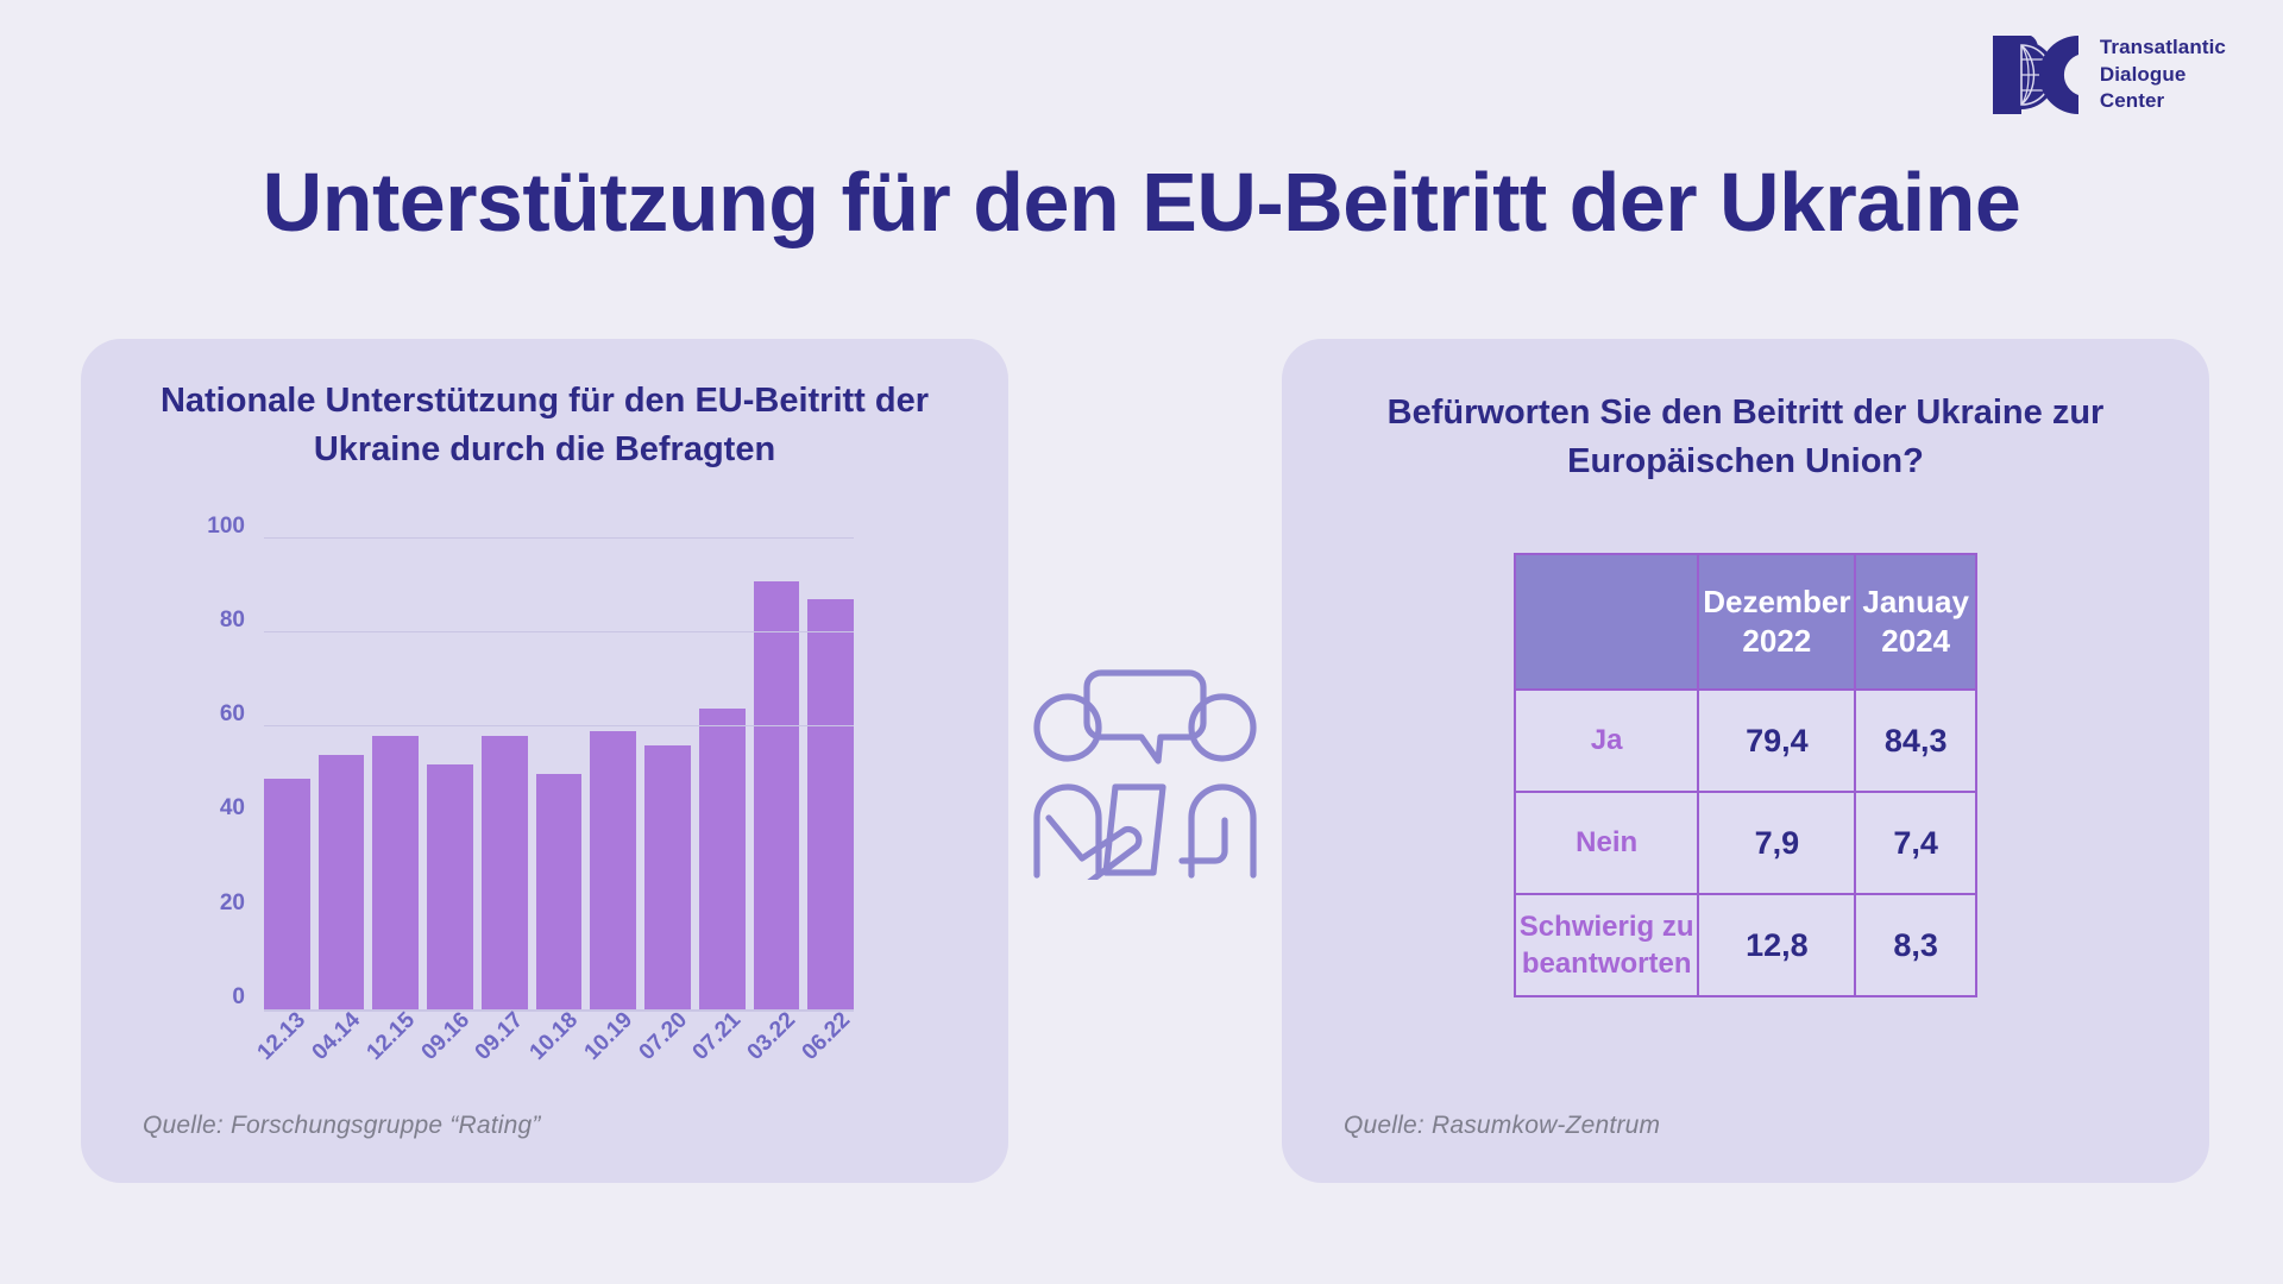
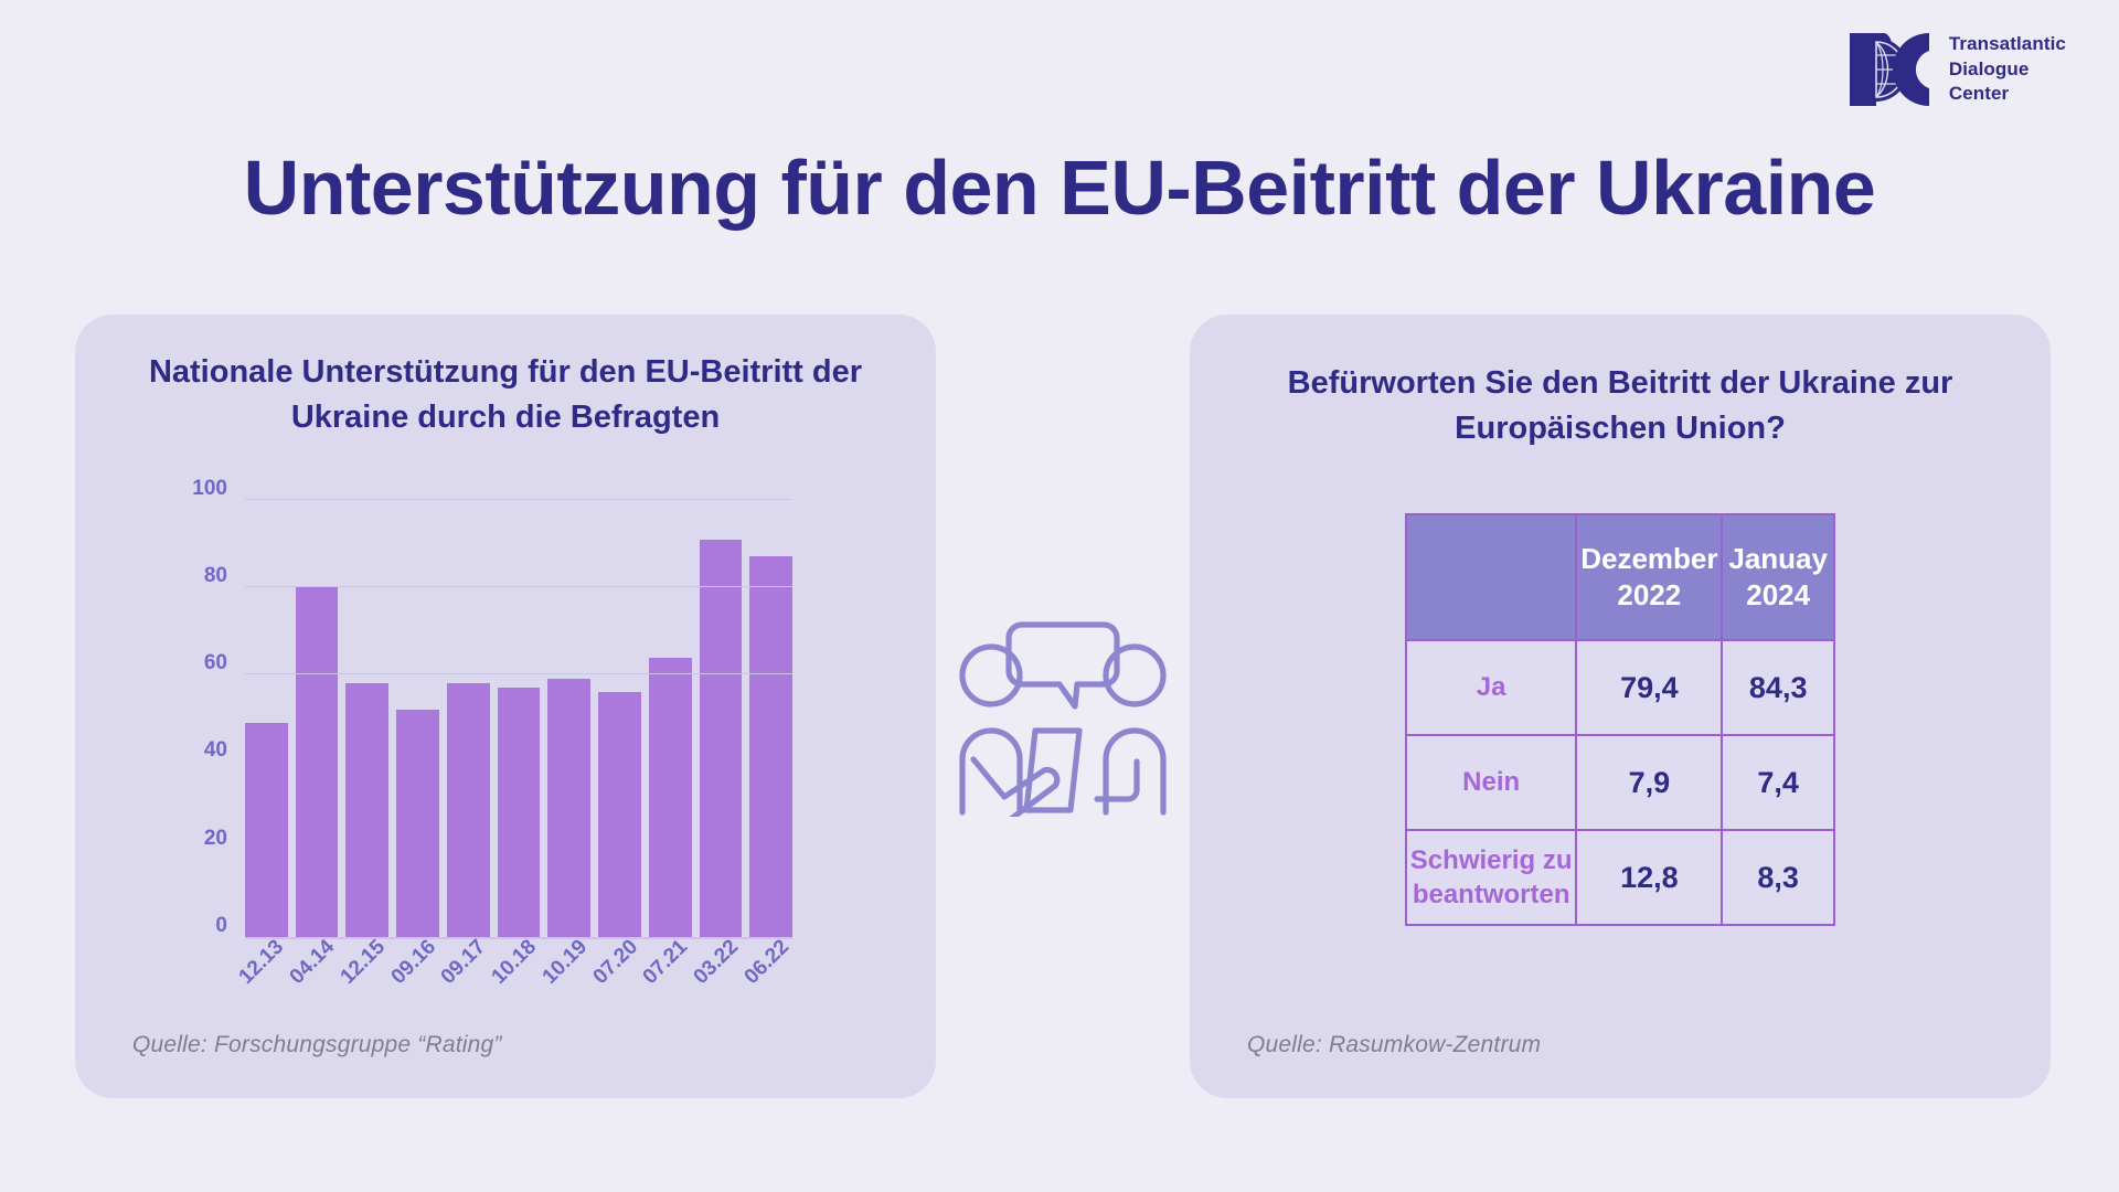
04.14: 54 -> 80
10.18: 50 -> 57
